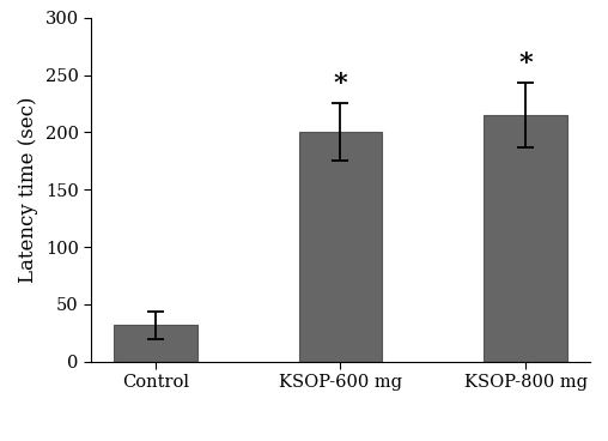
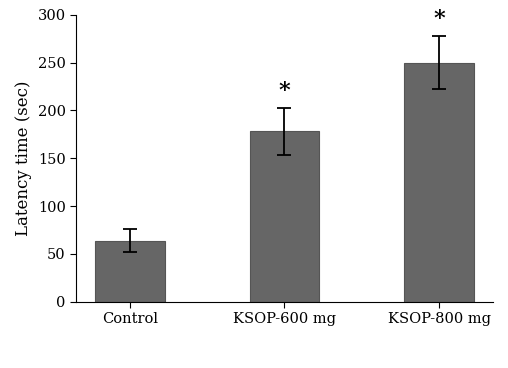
Control: 32 -> 64
KSOP-600 mg: 200 -> 178
KSOP-800 mg: 215 -> 250
